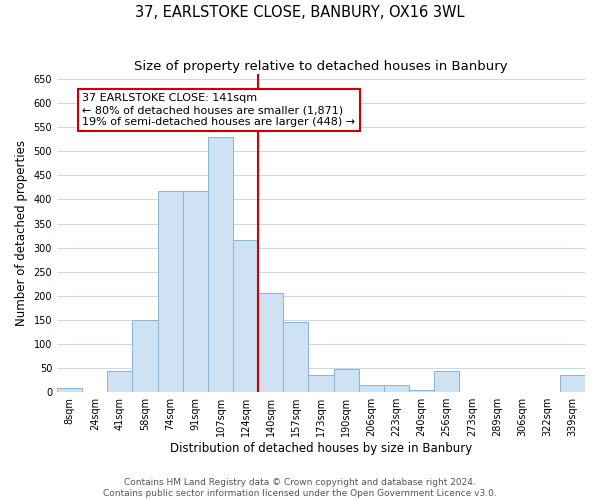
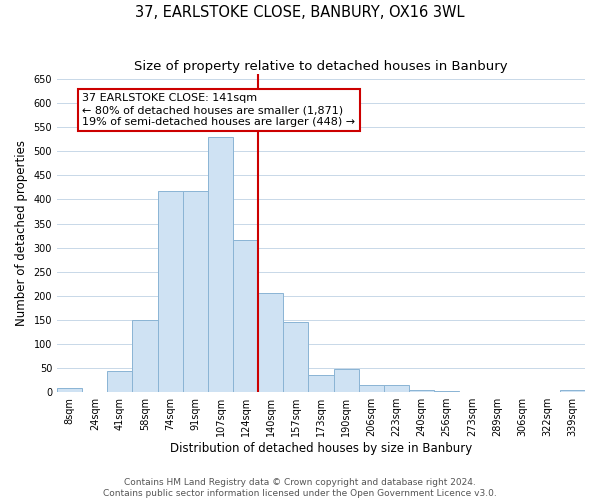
256sqm: 45 -> 3
339sqm: 35 -> 5
